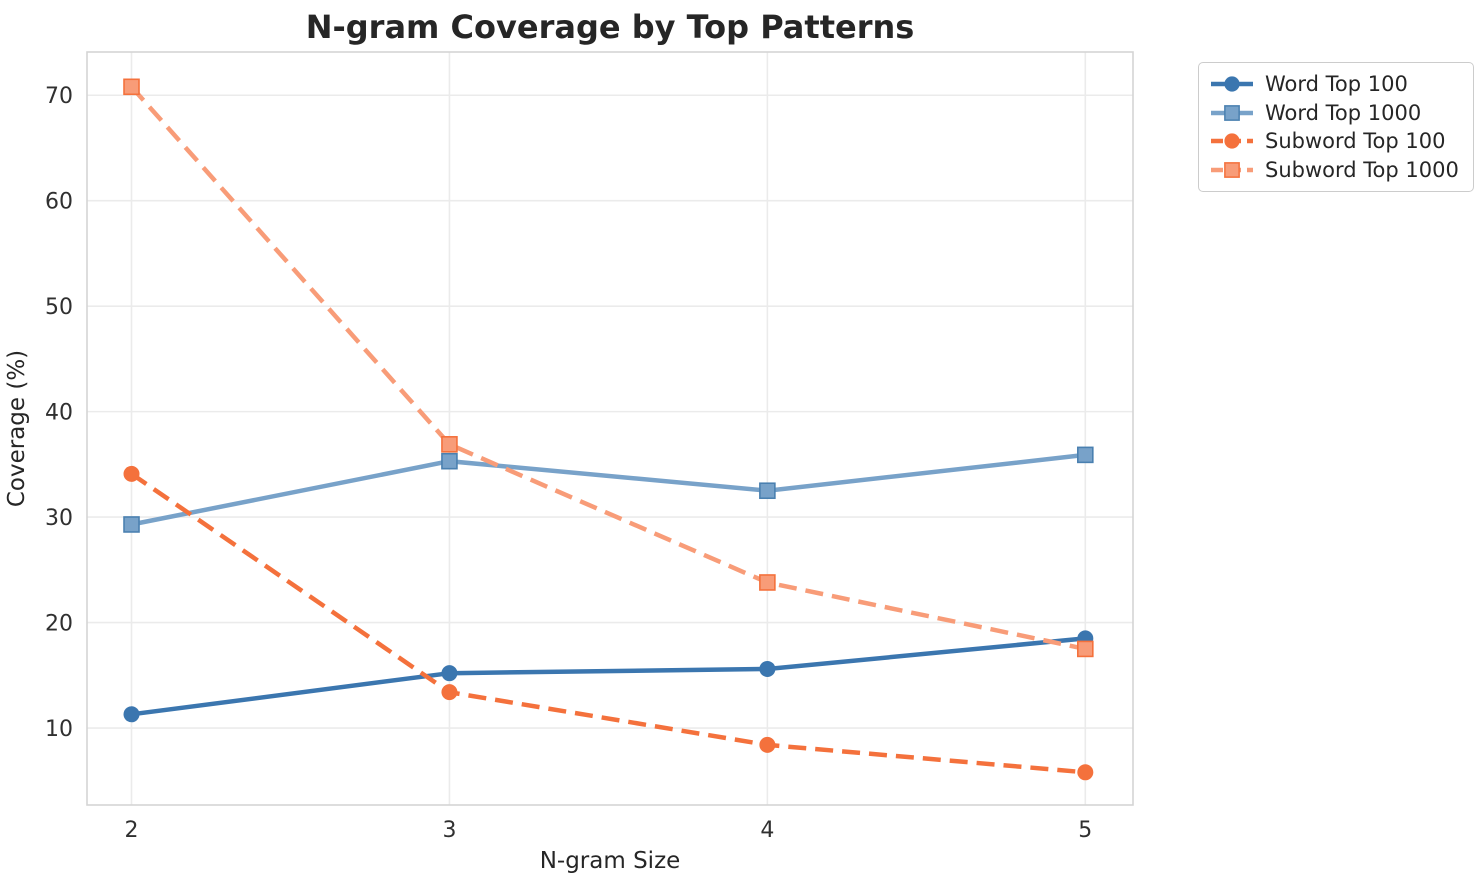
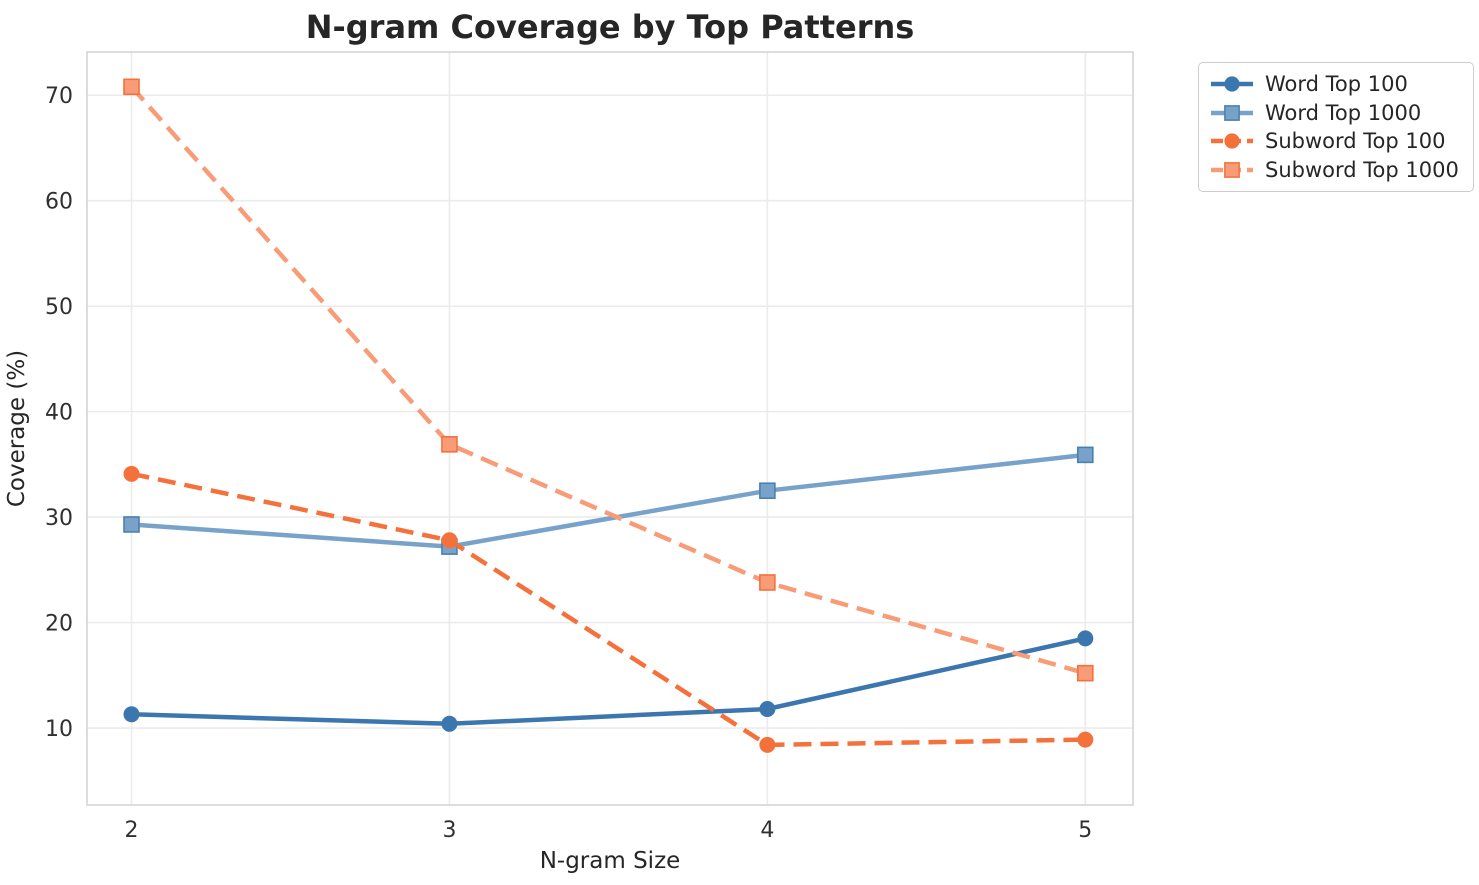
Word Top 100/3: 15.2 -> 10.4
Word Top 1000/3: 35.3 -> 27.2
Subword Top 100/3: 13.4 -> 27.8
Word Top 100/4: 15.6 -> 11.8
Subword Top 100/5: 5.8 -> 8.9
Subword Top 1000/5: 17.5 -> 15.2
